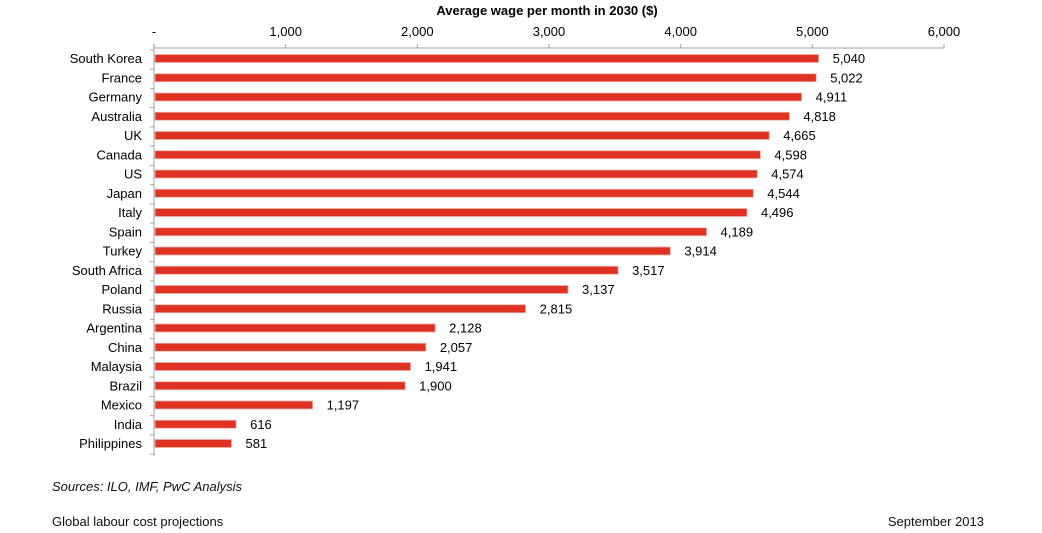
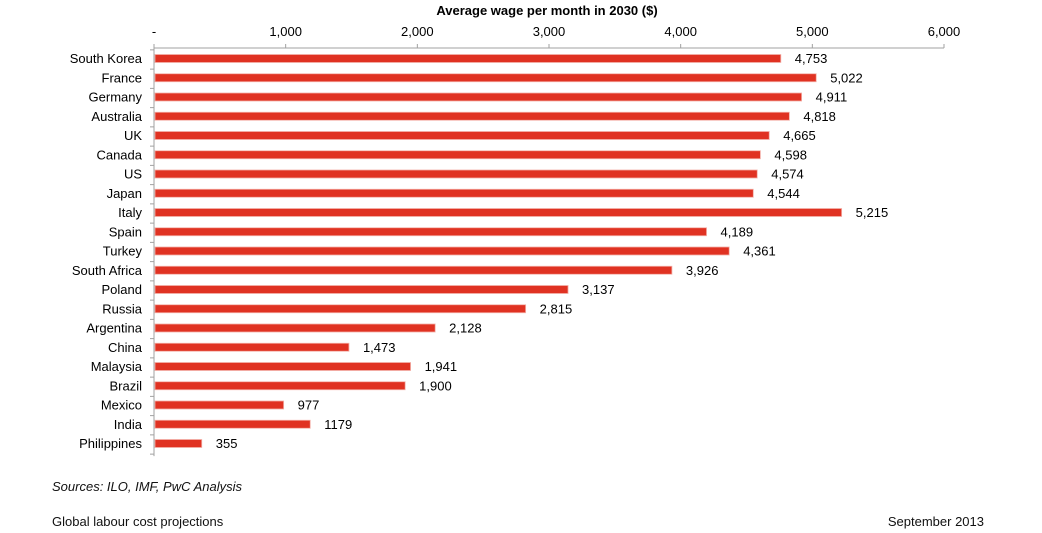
South Korea: 5,040 -> 4,753
Italy: 4,496 -> 5,215
Turkey: 3,914 -> 4,361
South Africa: 3,517 -> 3,926
China: 2,057 -> 1,473
Mexico: 1,197 -> 977
India: 616 -> 1179
Philippines: 581 -> 355
